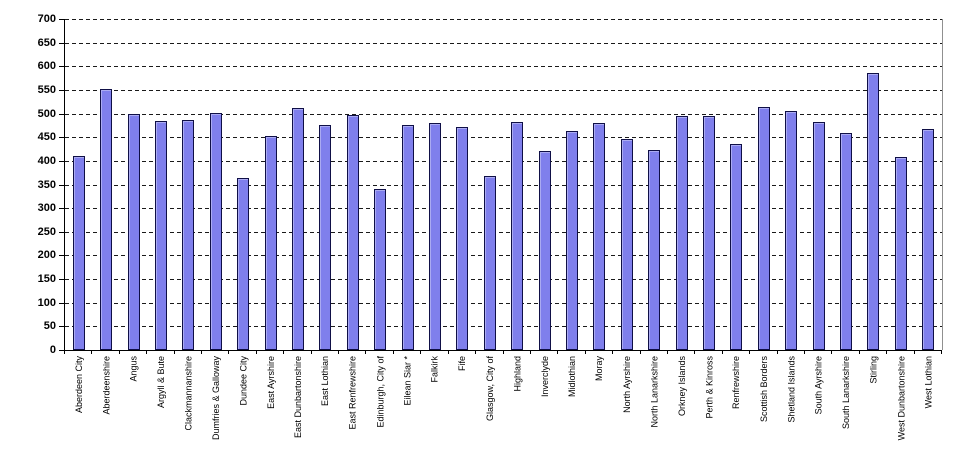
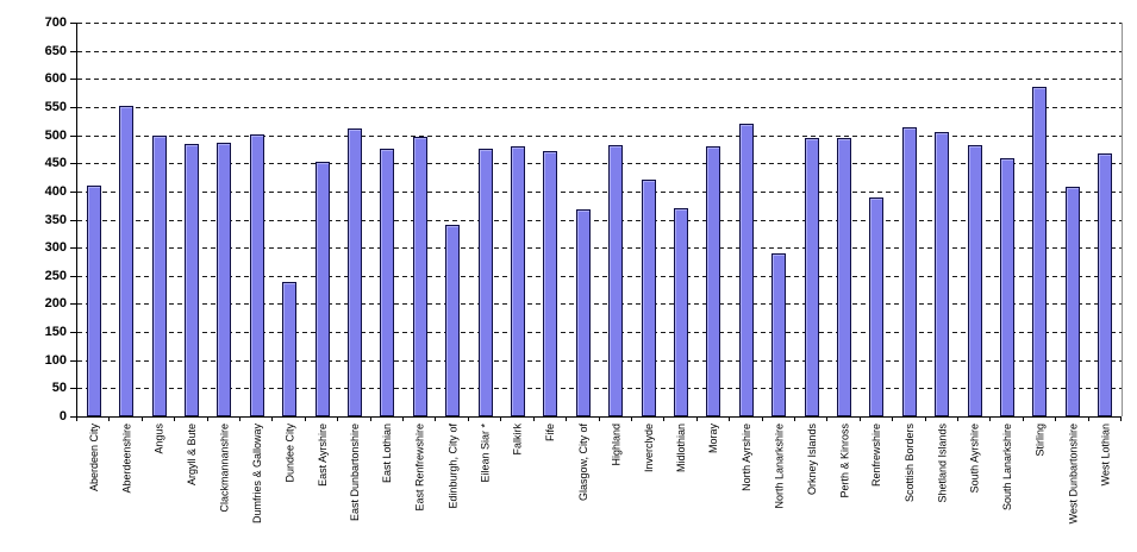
Dundee City: 360 -> 240
Midlothian: 460 -> 370
North Ayrshire: 450 -> 520
North Lanarkshire: 420 -> 290
Renfrewshire: 440 -> 390
